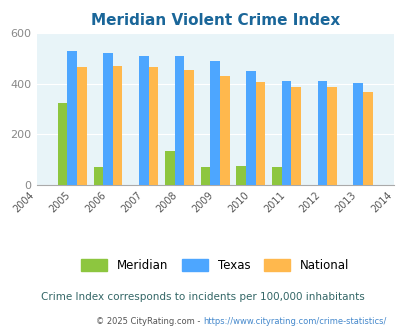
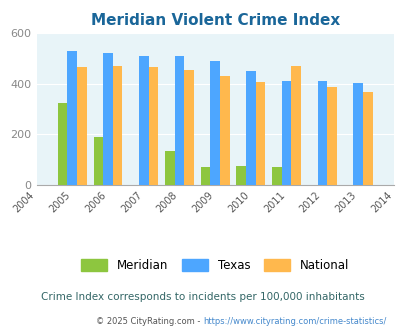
Meridian/2006: 70 -> 190
National/2011: 387 -> 470
